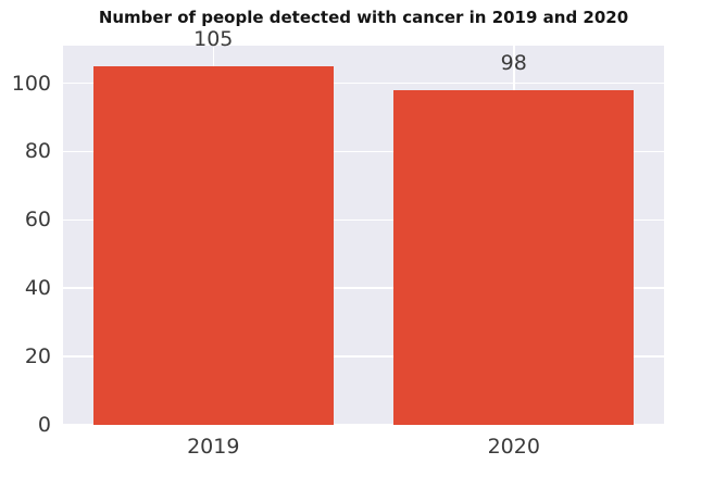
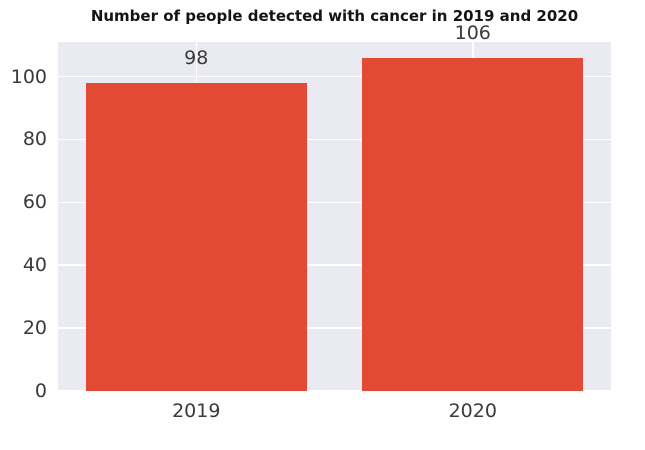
2019: 105 -> 98
2020: 98 -> 106
